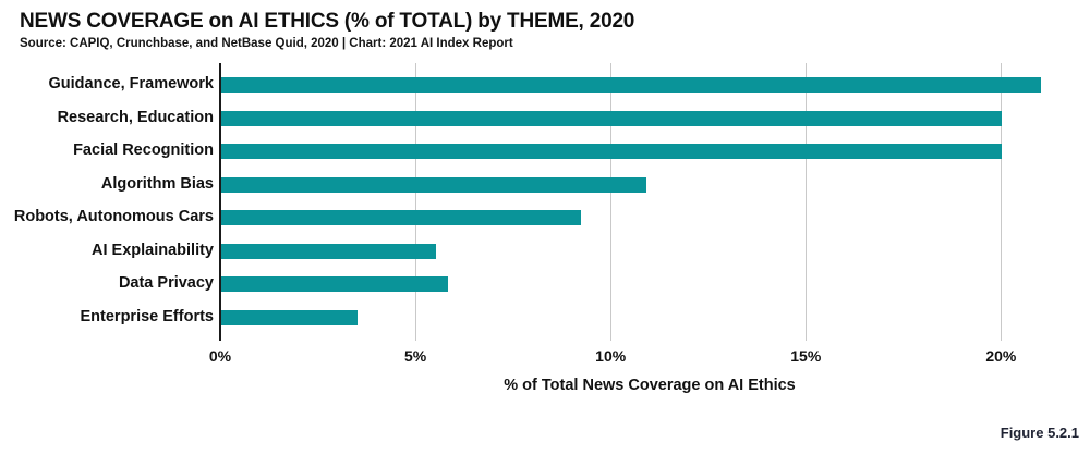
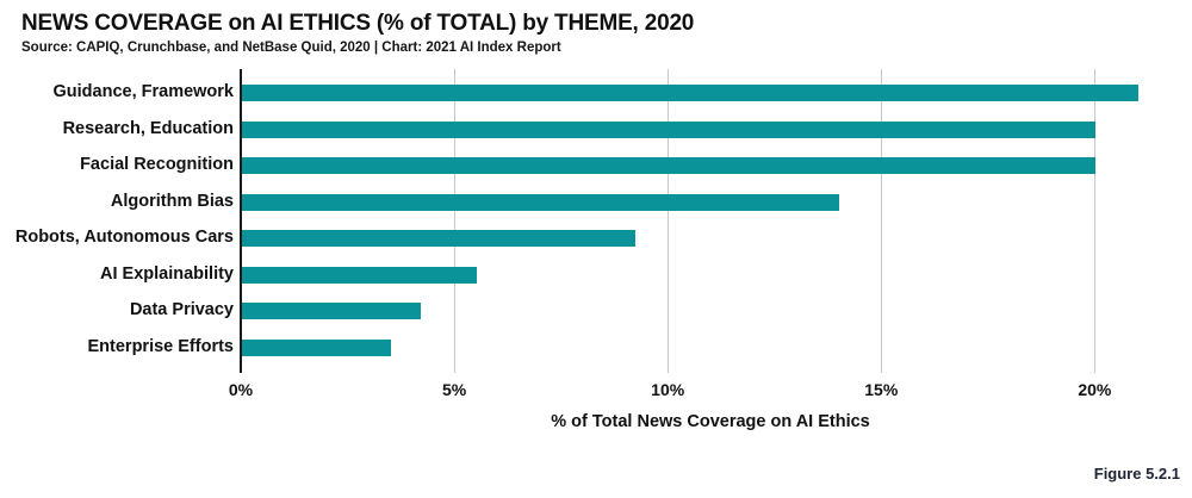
Algorithm Bias: 10.9% -> 14.0%
Data Privacy: 5.8% -> 4.2%
